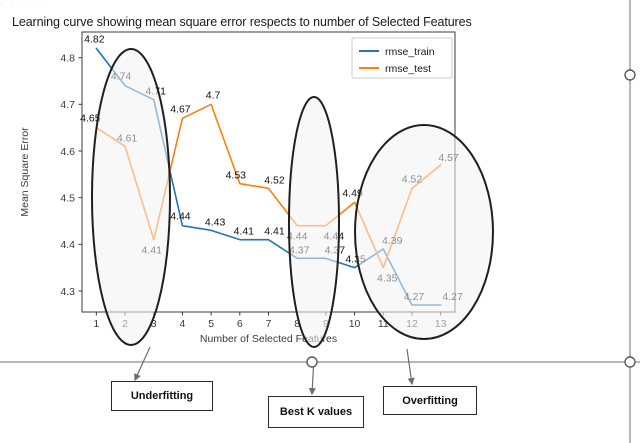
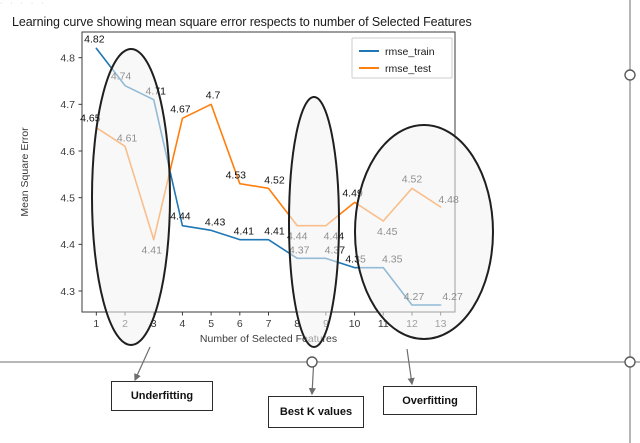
rmse_train/11: 4.39 -> 4.35
rmse_test/11: 4.35 -> 4.45
rmse_test/13: 4.57 -> 4.48
